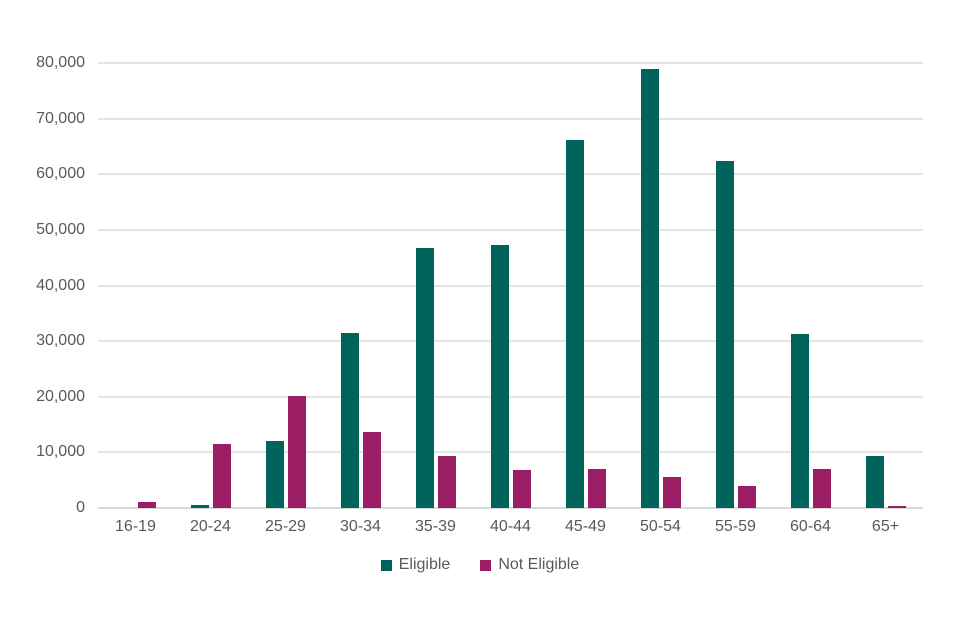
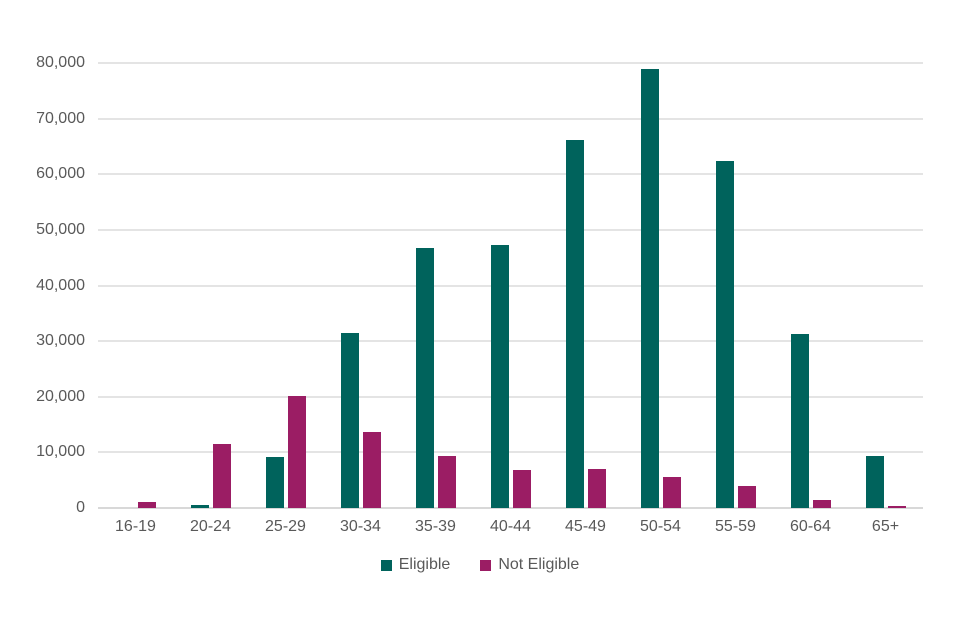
Eligible/25-29: 12000 -> 9000
Not Eligible/60-64: 7000 -> 2000
